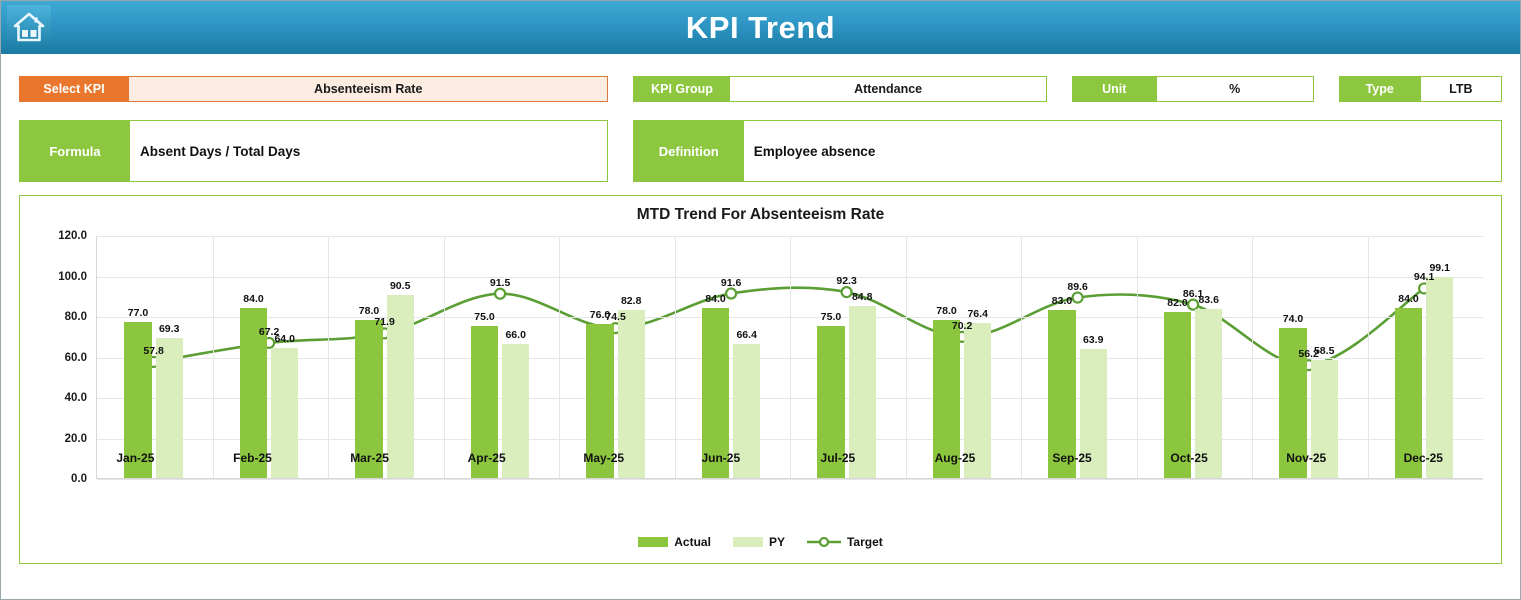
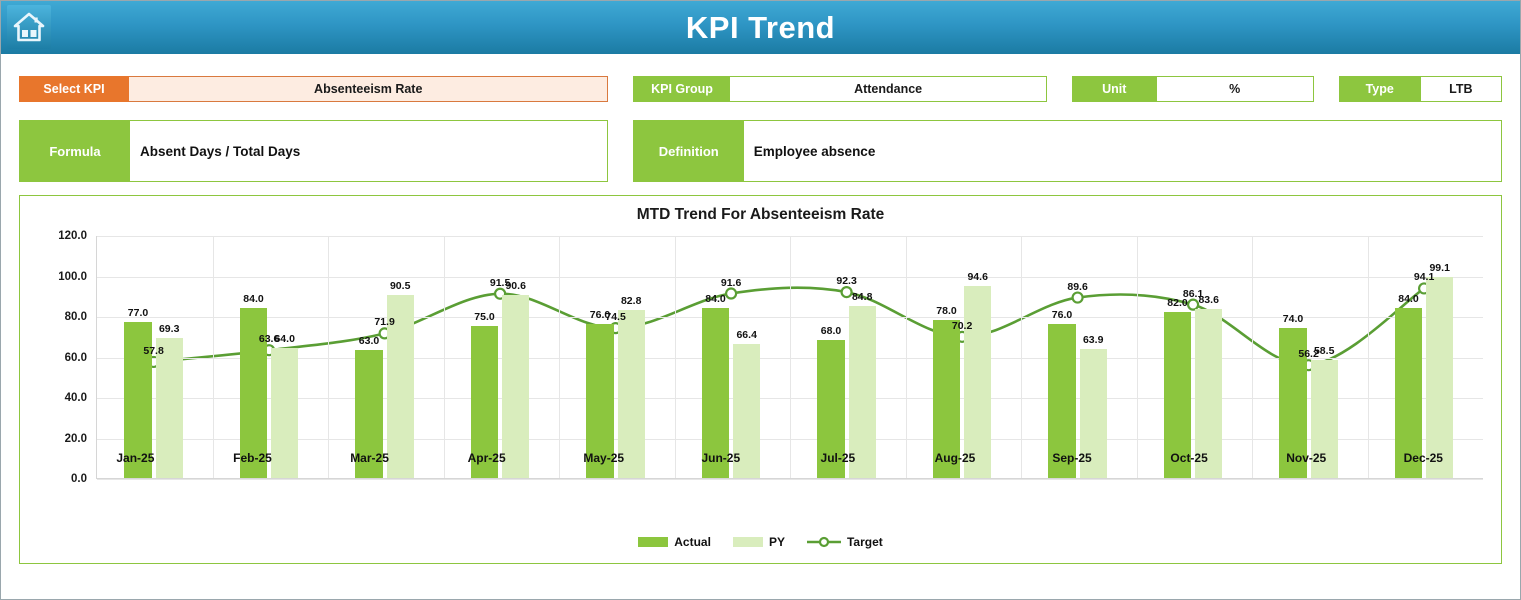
Target/Feb-25: 67.2 -> 63.6
Actual/Mar-25: 78.0 -> 63.0
PY/Apr-25: 66.0 -> 90.6
Actual/Jul-25: 75.0 -> 68.0
PY/Aug-25: 76.4 -> 94.6
Actual/Sep-25: 83.0 -> 76.0
